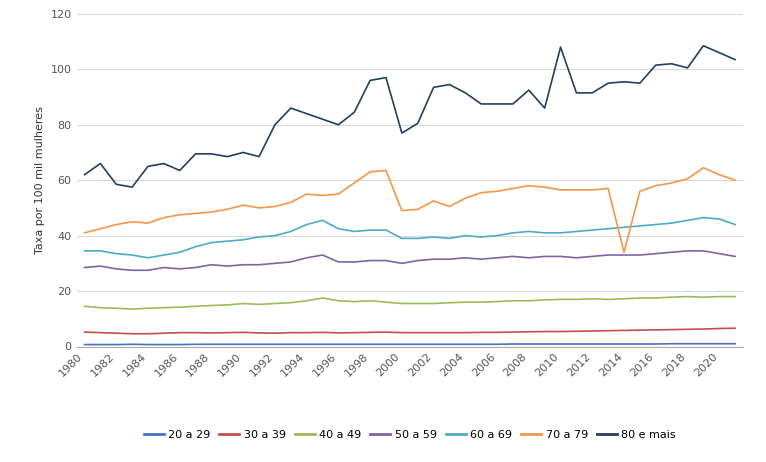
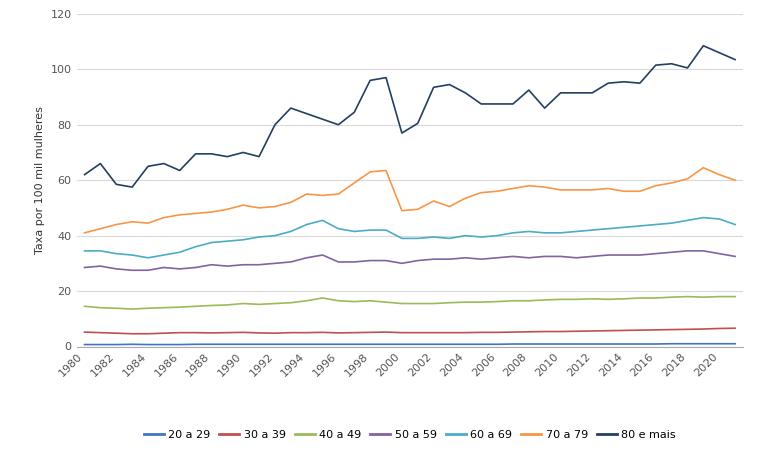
80 e mais/2010: 108.0 -> 91.5
70 a 79/2014: 34.0 -> 56.0
